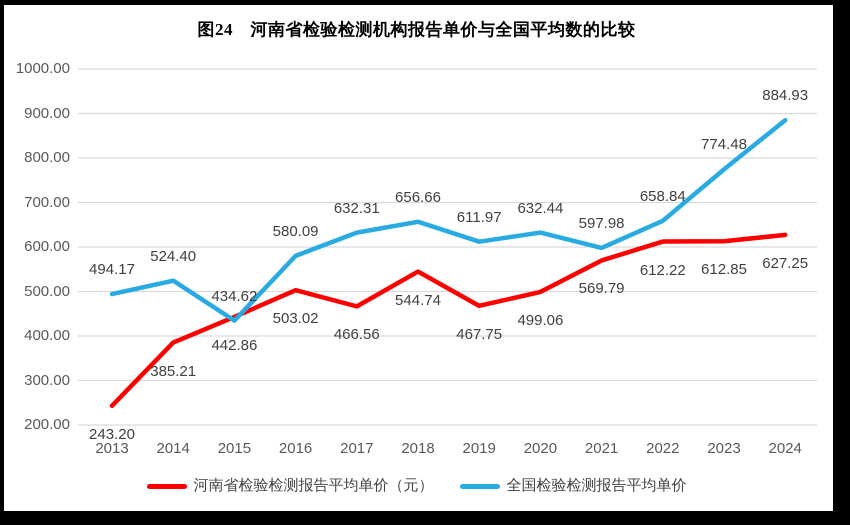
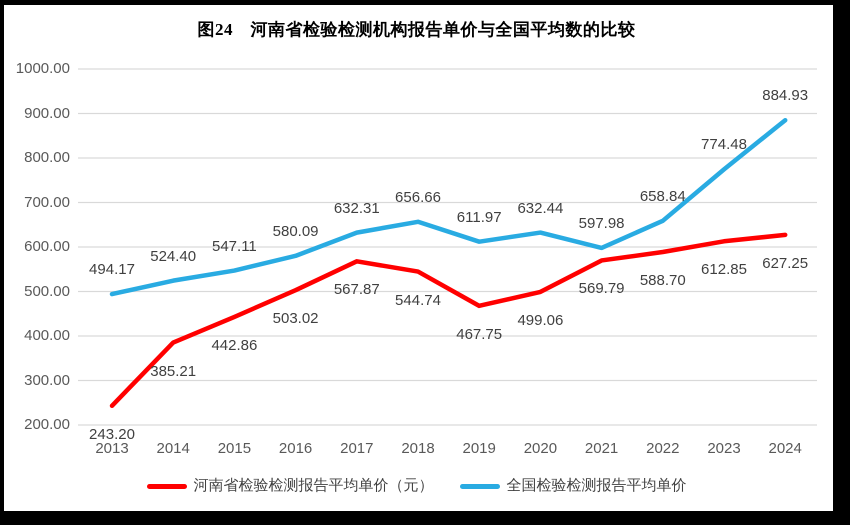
全国检验检测报告平均单价/2015: 434.62 -> 547.11
河南省检验检测报告平均单价（元）/2017: 466.56 -> 567.87
河南省检验检测报告平均单价（元）/2022: 612.22 -> 588.70
